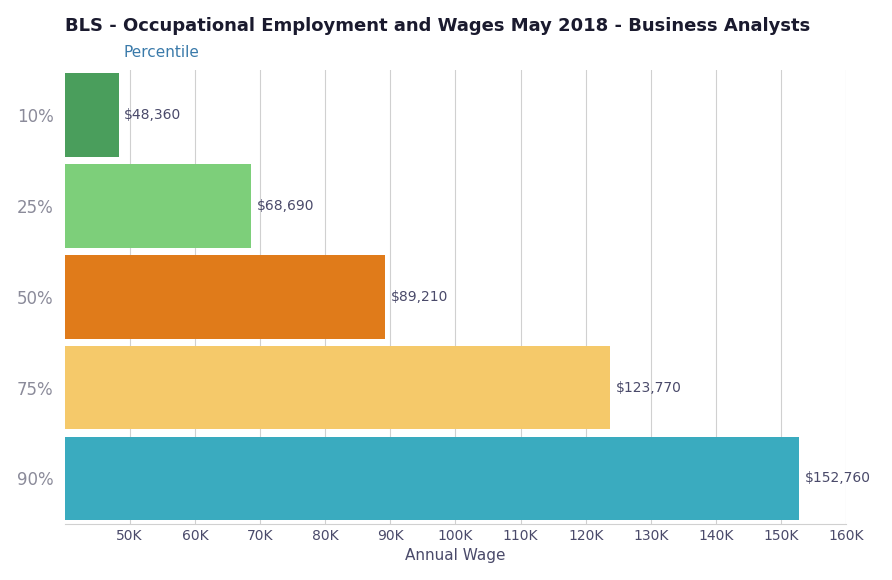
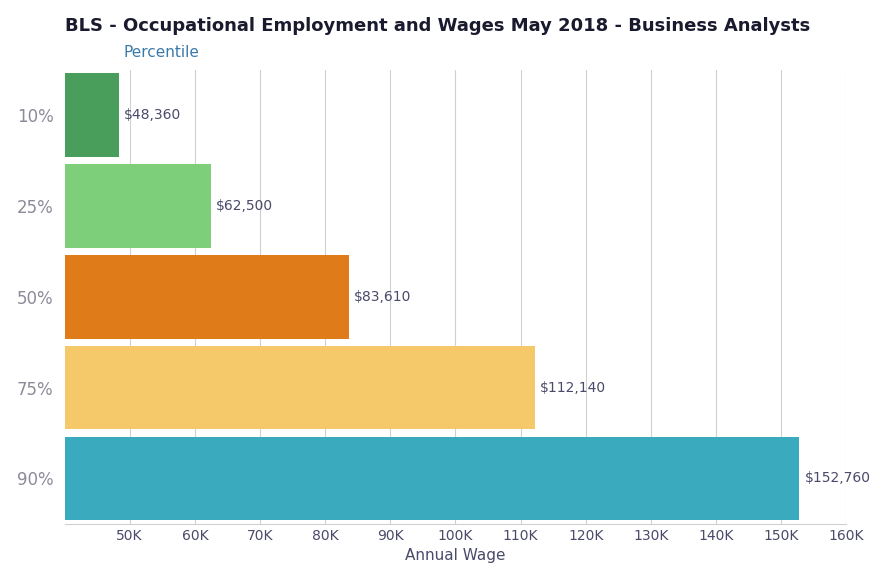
25%: $68,690 -> $62,500
50%: $89,210 -> $83,610
75%: $123,770 -> $112,140
